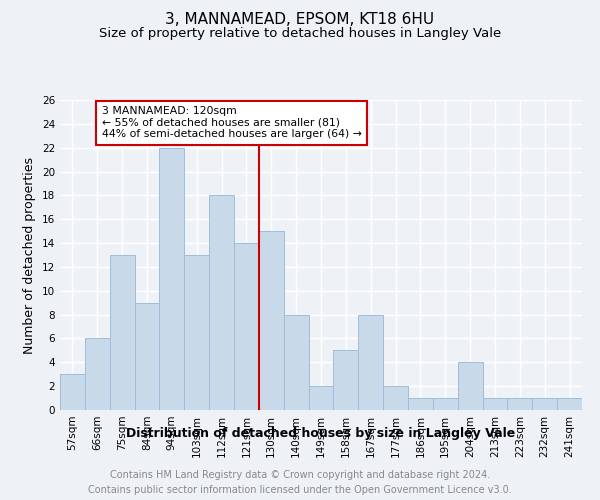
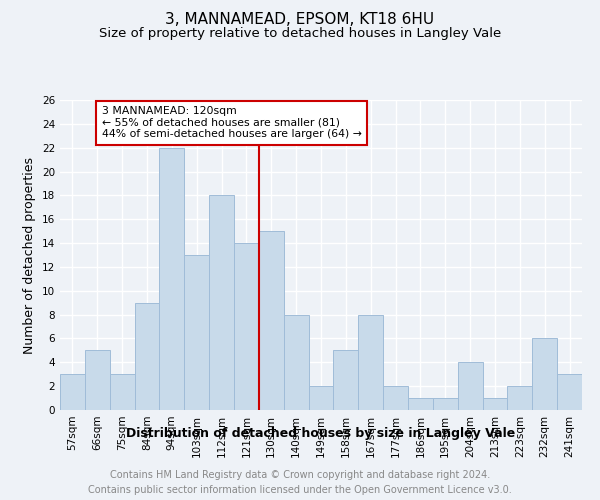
66sqm: 6 -> 5
75sqm: 13 -> 3
223sqm: 1 -> 2
232sqm: 1 -> 6
241sqm: 1 -> 3
